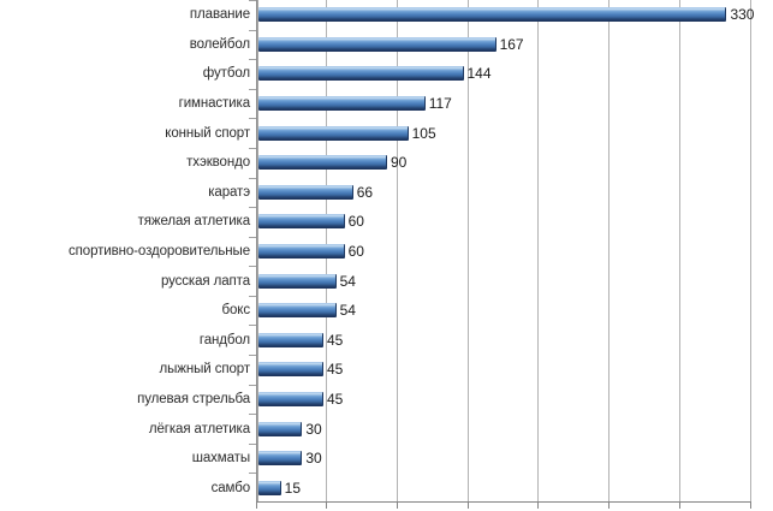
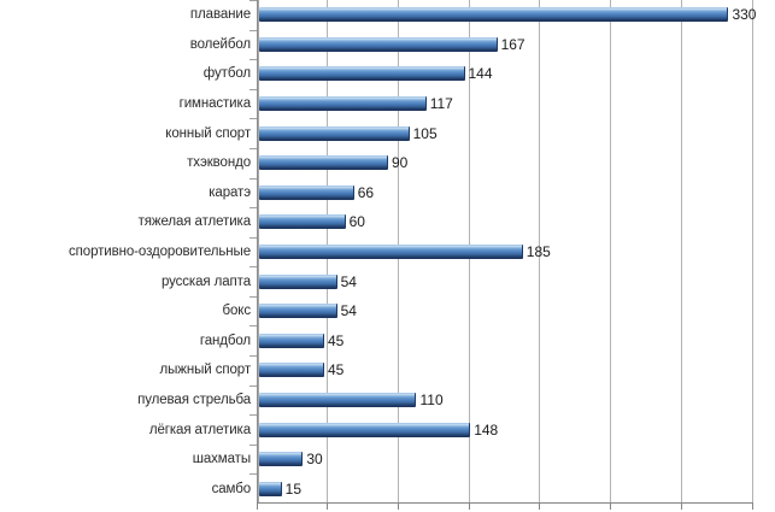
спортивно-оздоровительные: 60 -> 185
пулевая стрельба: 45 -> 110
лёгкая атлетика: 30 -> 148
